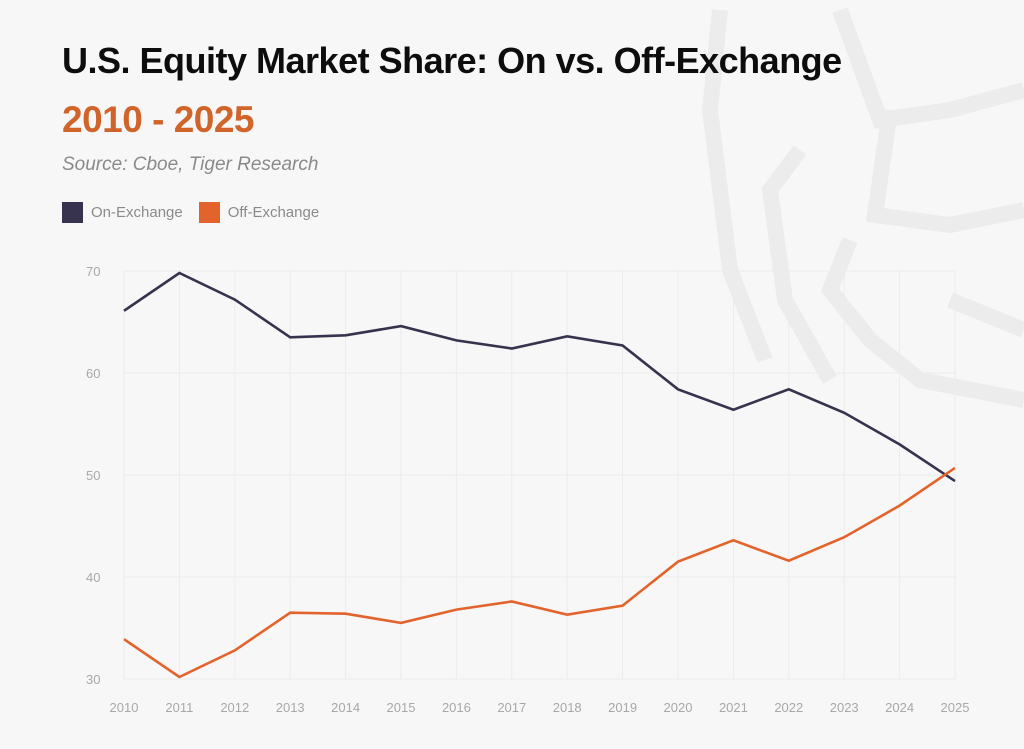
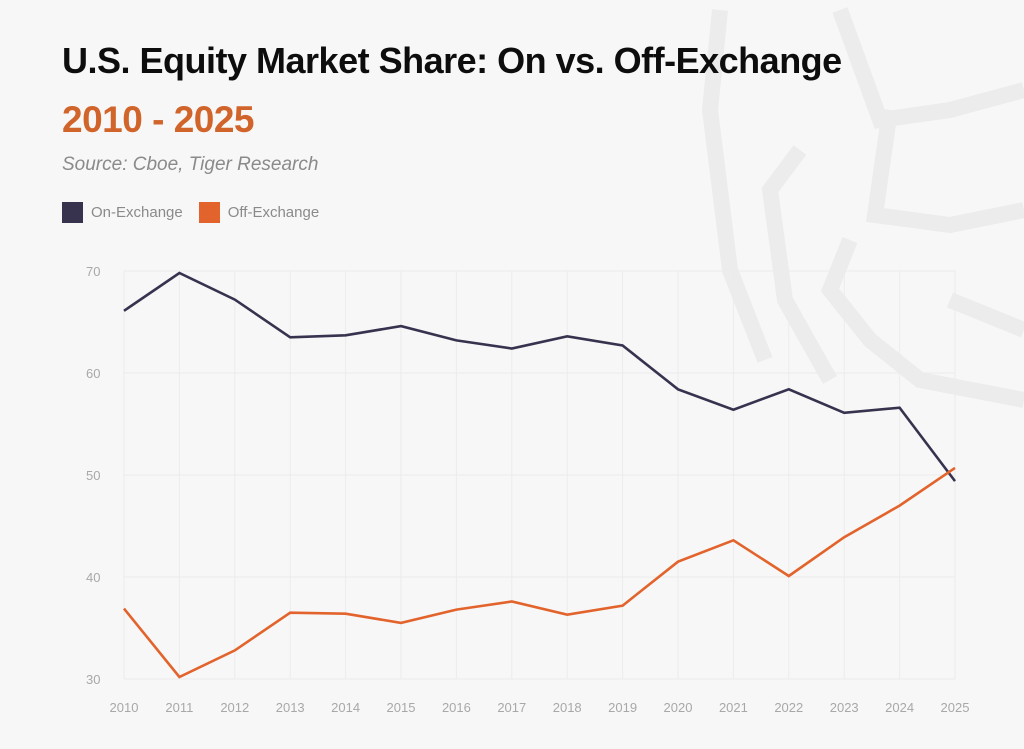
Off-Exchange/2010: 33.9 -> 36.9
Off-Exchange/2022: 41.6 -> 40.1
On-Exchange/2024: 53.0 -> 56.6
